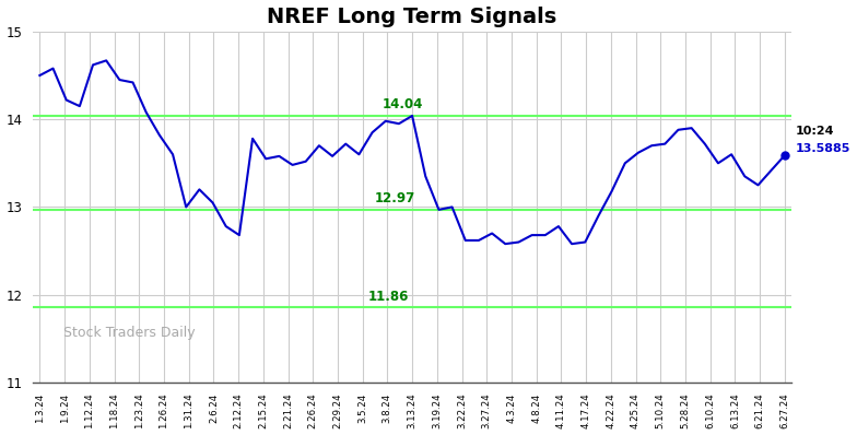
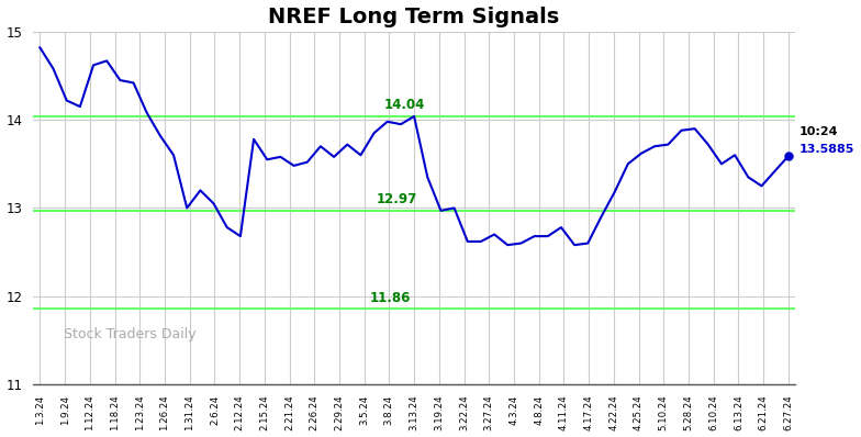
1.3.24: 14.50 -> 14.82
